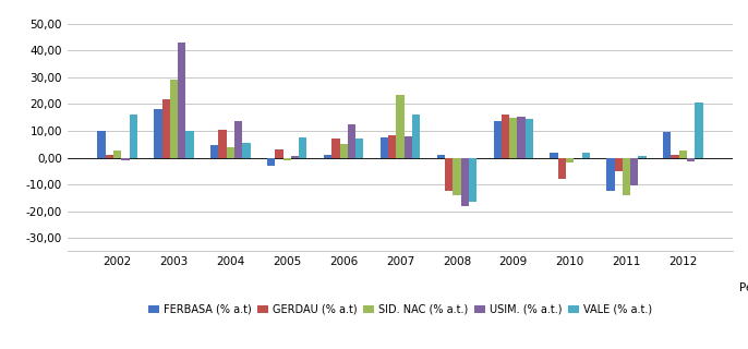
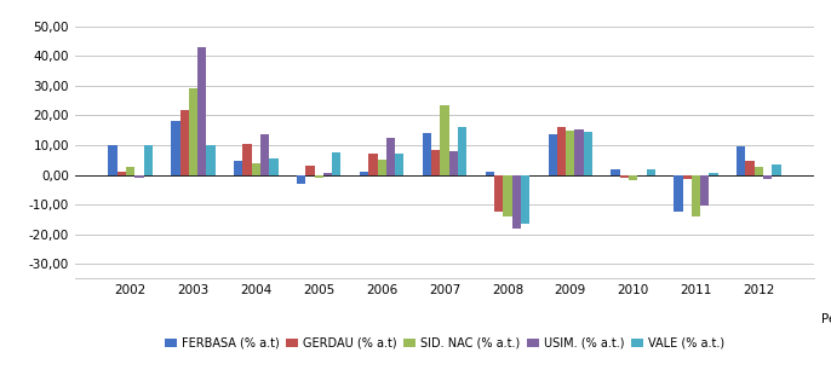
VALE (% a.t.)/2002: 16,0 -> 10,0
FERBASA (% a.t)/2007: 7,5 -> 14,0
GERDAU (% a.t)/2010: -8,0 -> -1,0
GERDAU (% a.t)/2011: -5,0 -> -1,5
GERDAU (% a.t)/2012: 1,0 -> 4,5
VALE (% a.t.)/2012: 20,5 -> 3,5
